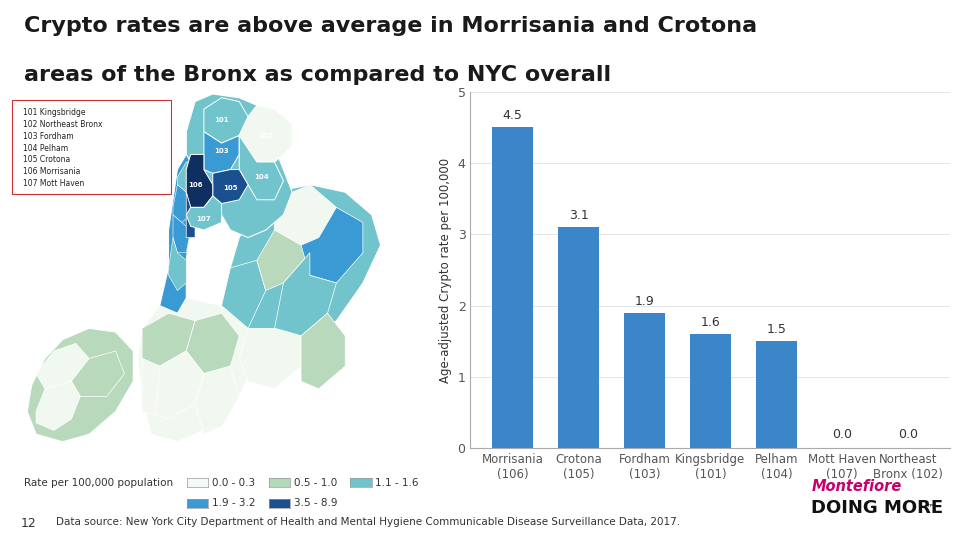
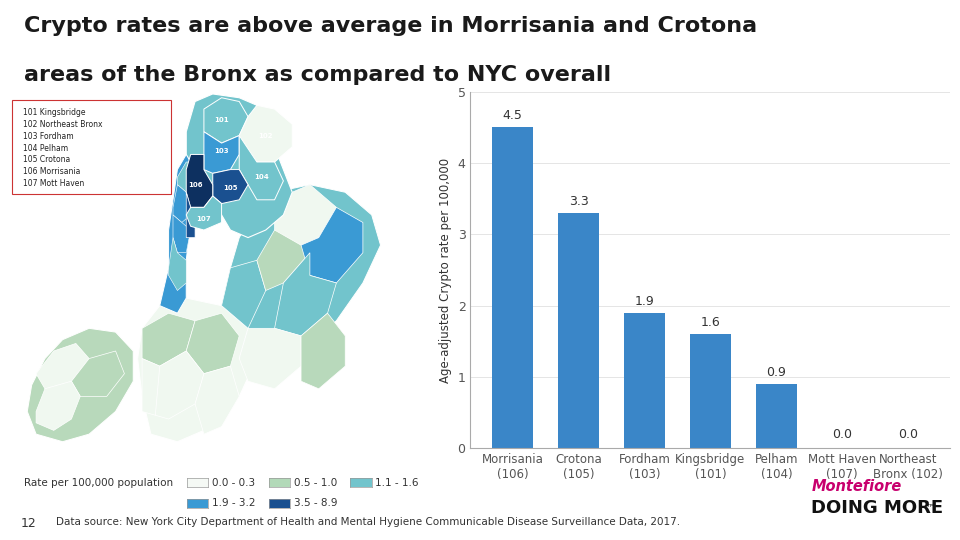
Crotona (105): 3.1 -> 3.3
Pelham (104): 1.5 -> 0.9
